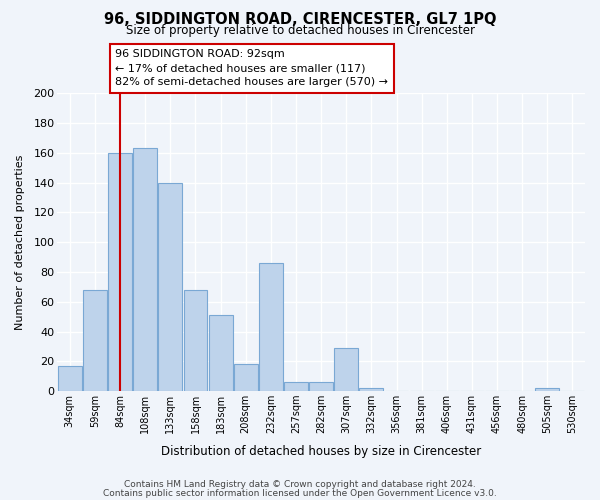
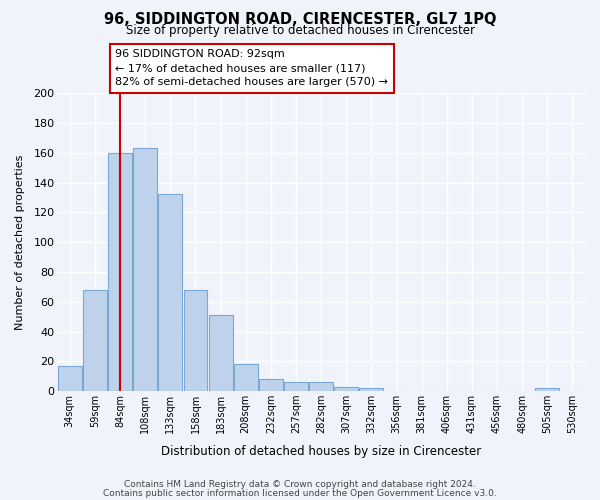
133sqm: 140 -> 132
232sqm: 86 -> 8
307sqm: 29 -> 3
